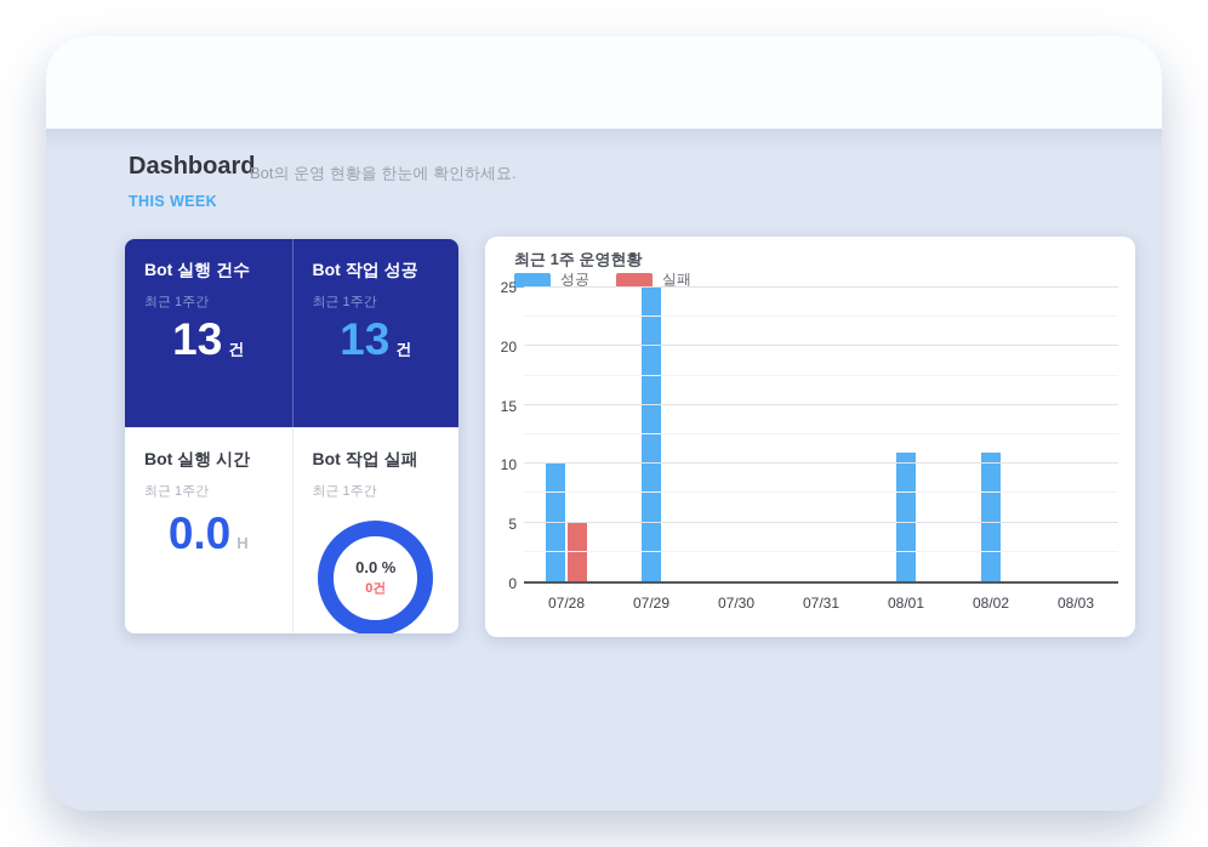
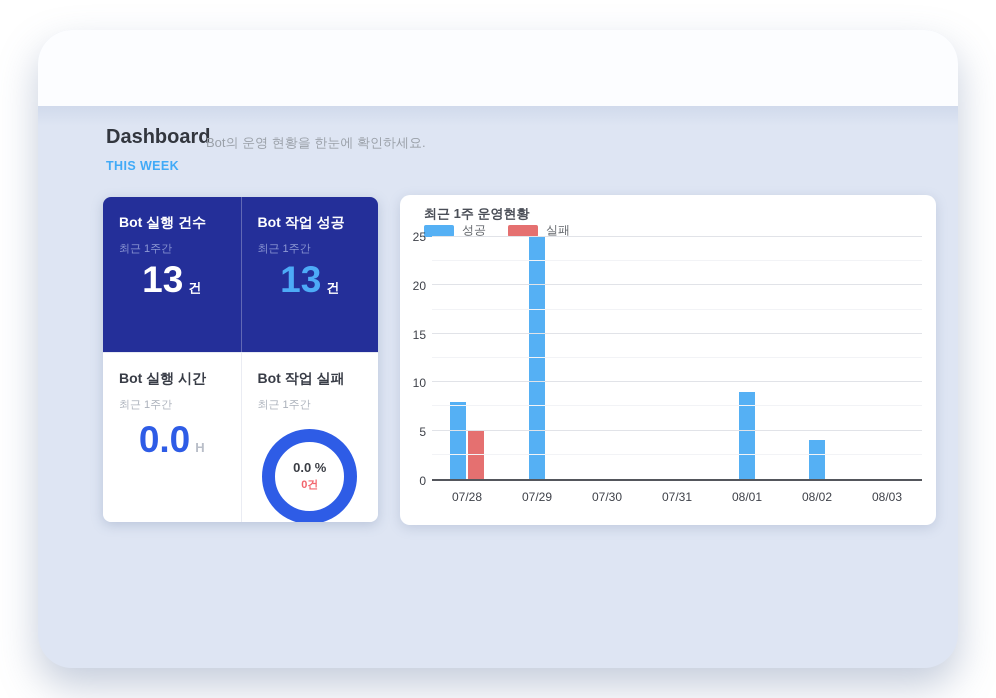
성공/07/28: 10 -> 8
성공/08/01: 11 -> 9
성공/08/02: 11 -> 4
